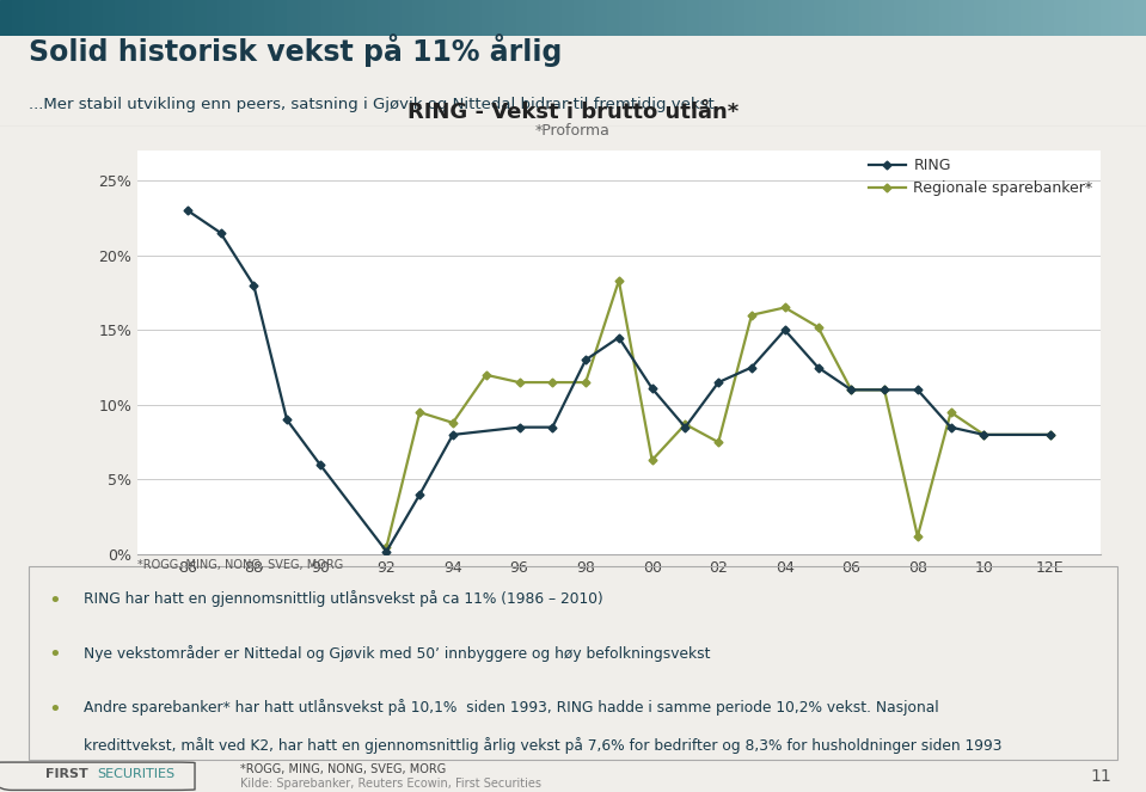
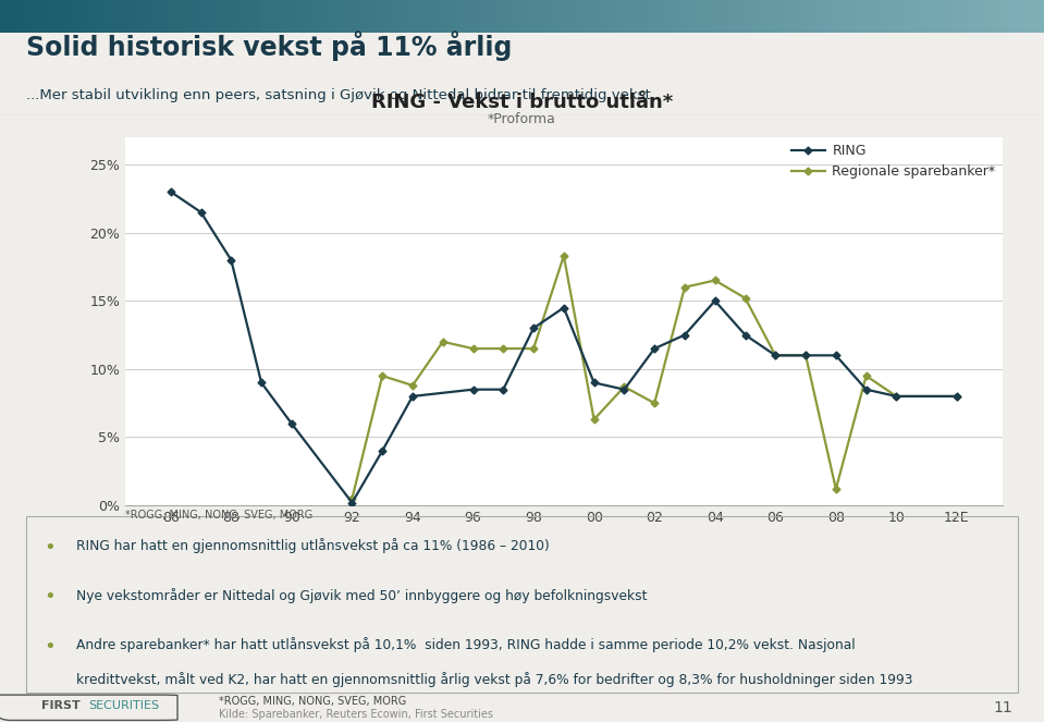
RING/00: 11.1% -> 9.0%
